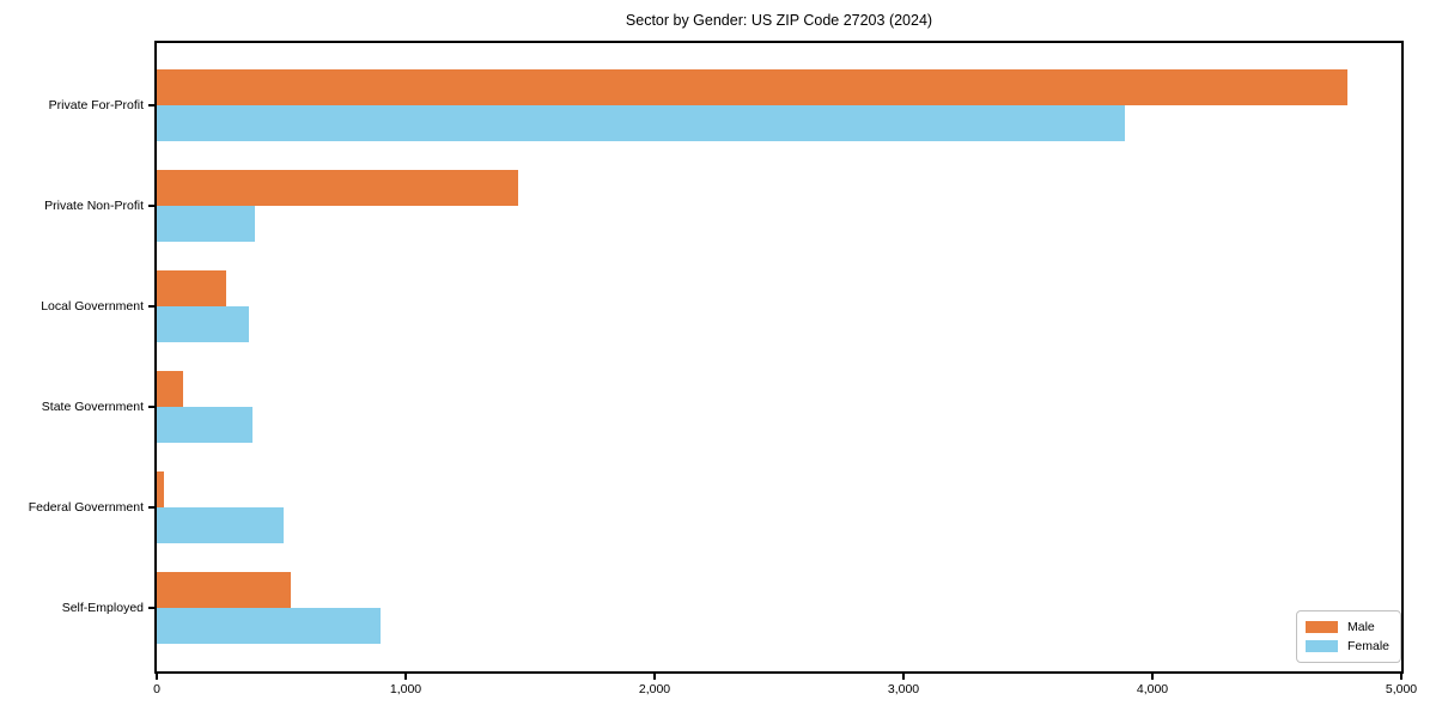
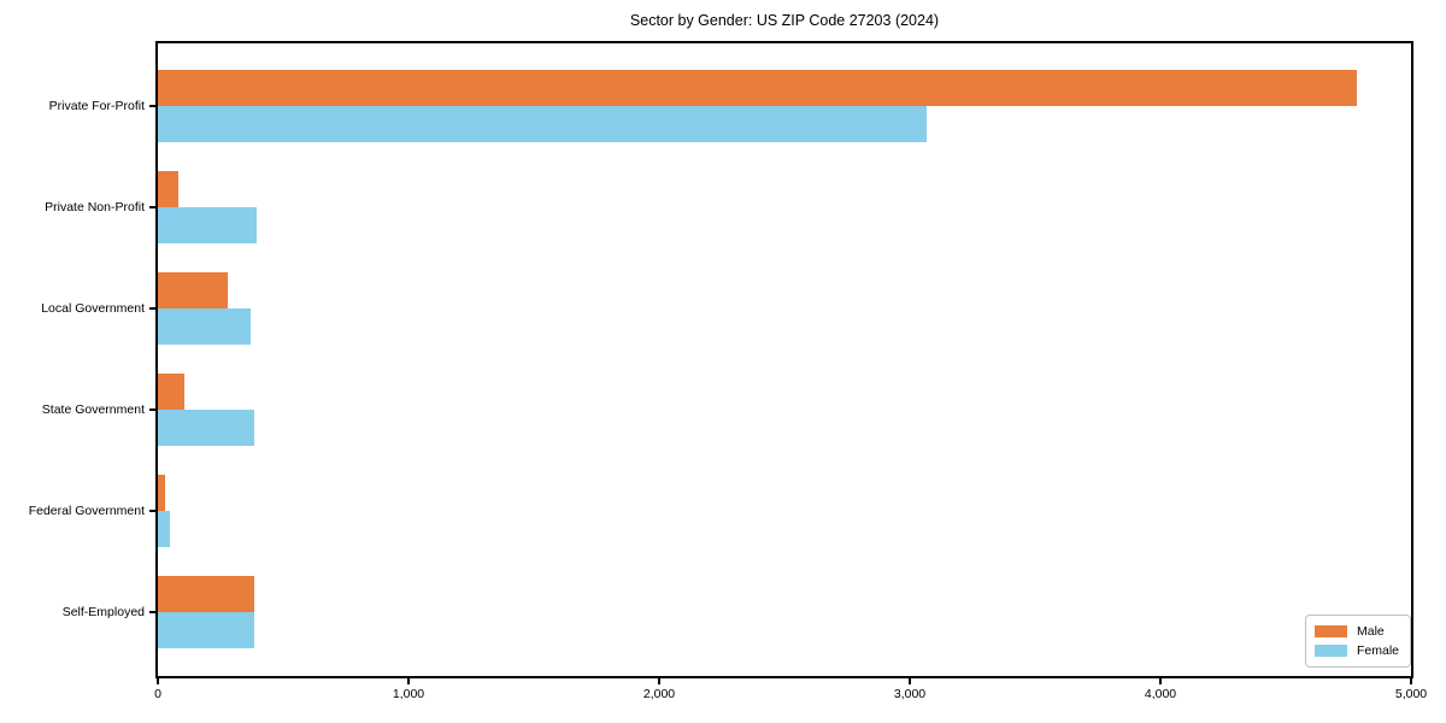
Female/Private For-Profit: 3890 -> 3070
Male/Private Non-Profit: 1450 -> 80
Female/Federal Government: 510 -> 50
Male/Self-Employed: 540 -> 380
Female/Self-Employed: 900 -> 380
